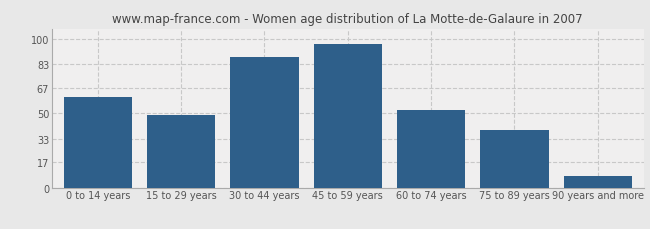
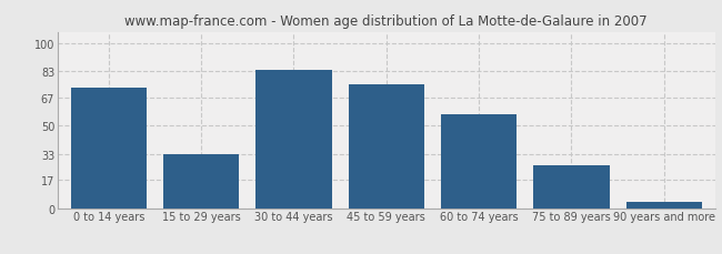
0 to 14 years: 61 -> 73
15 to 29 years: 49 -> 33
30 to 44 years: 88 -> 84
45 to 59 years: 97 -> 75
60 to 74 years: 52 -> 57
75 to 89 years: 39 -> 26
90 years and more: 8 -> 4
